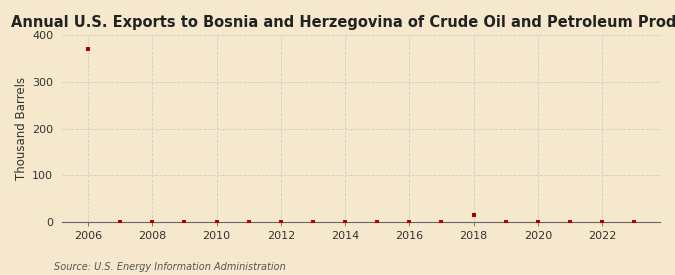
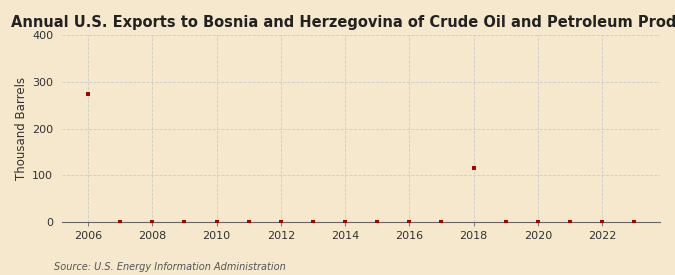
2006: 370 -> 275
2018: 15 -> 115
